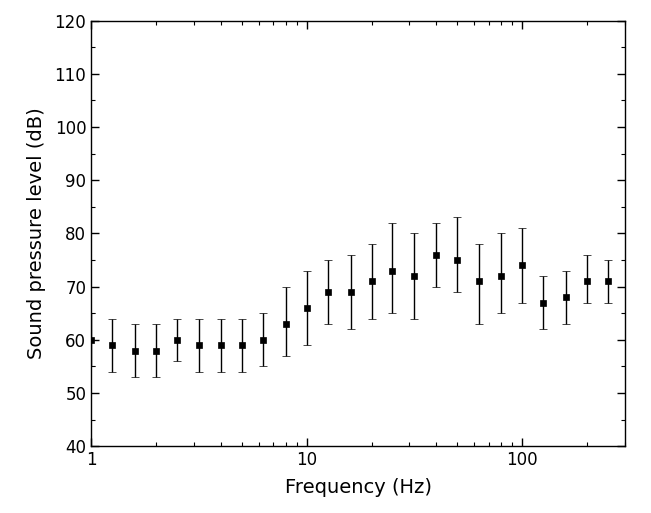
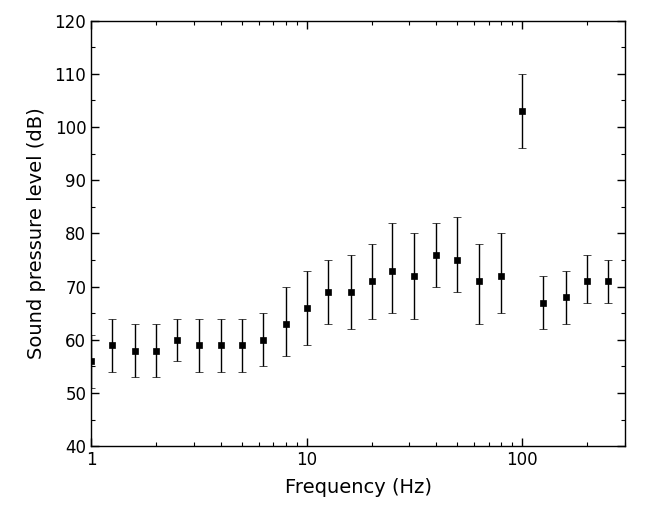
1: 60 -> 56
100: 74 -> 103
